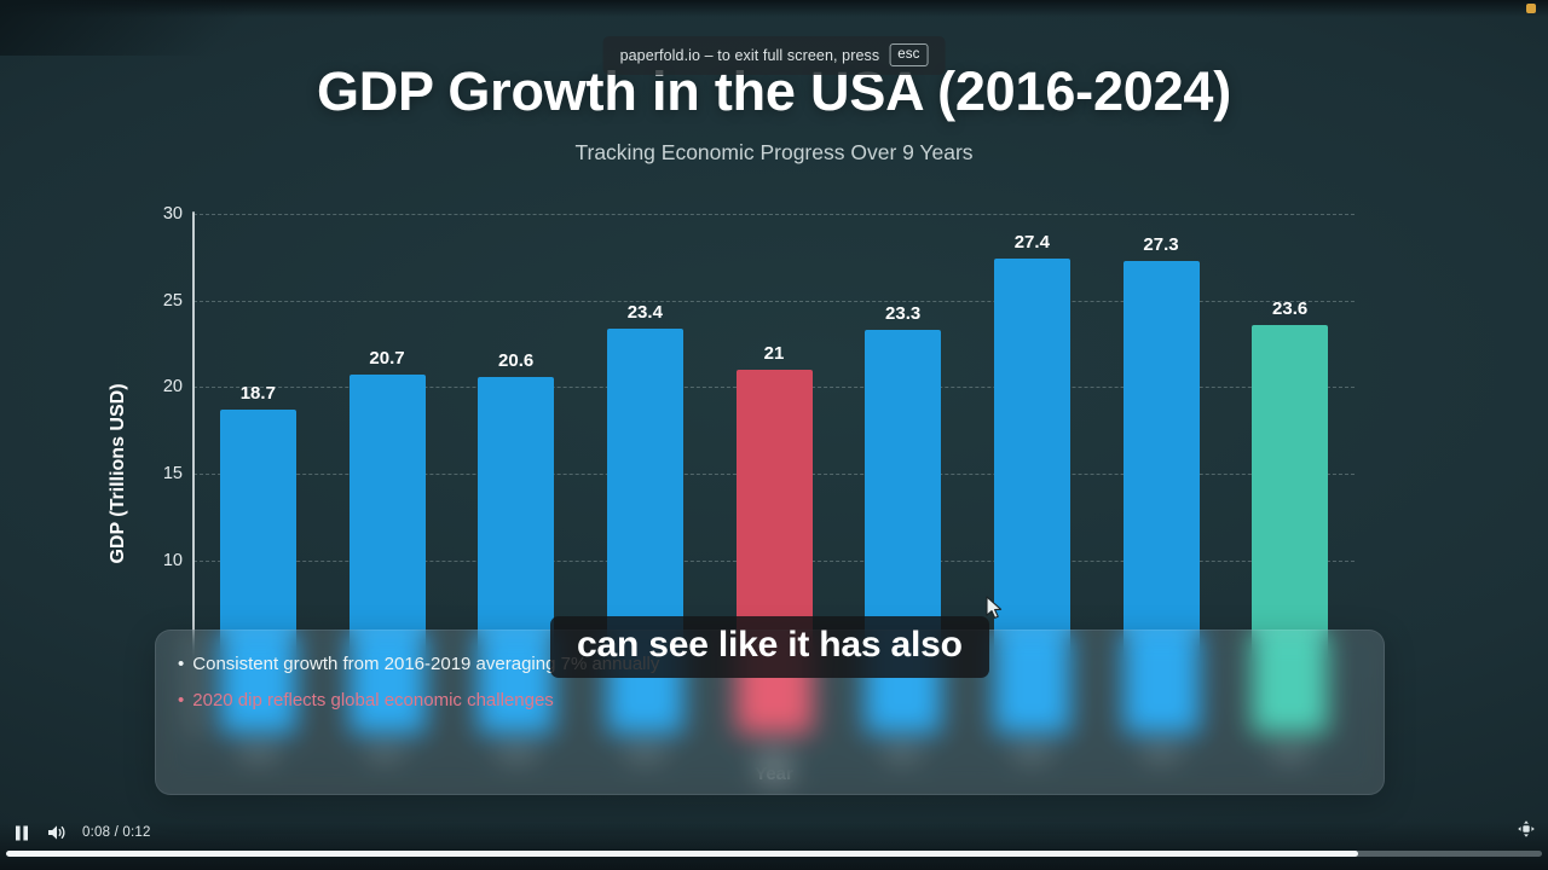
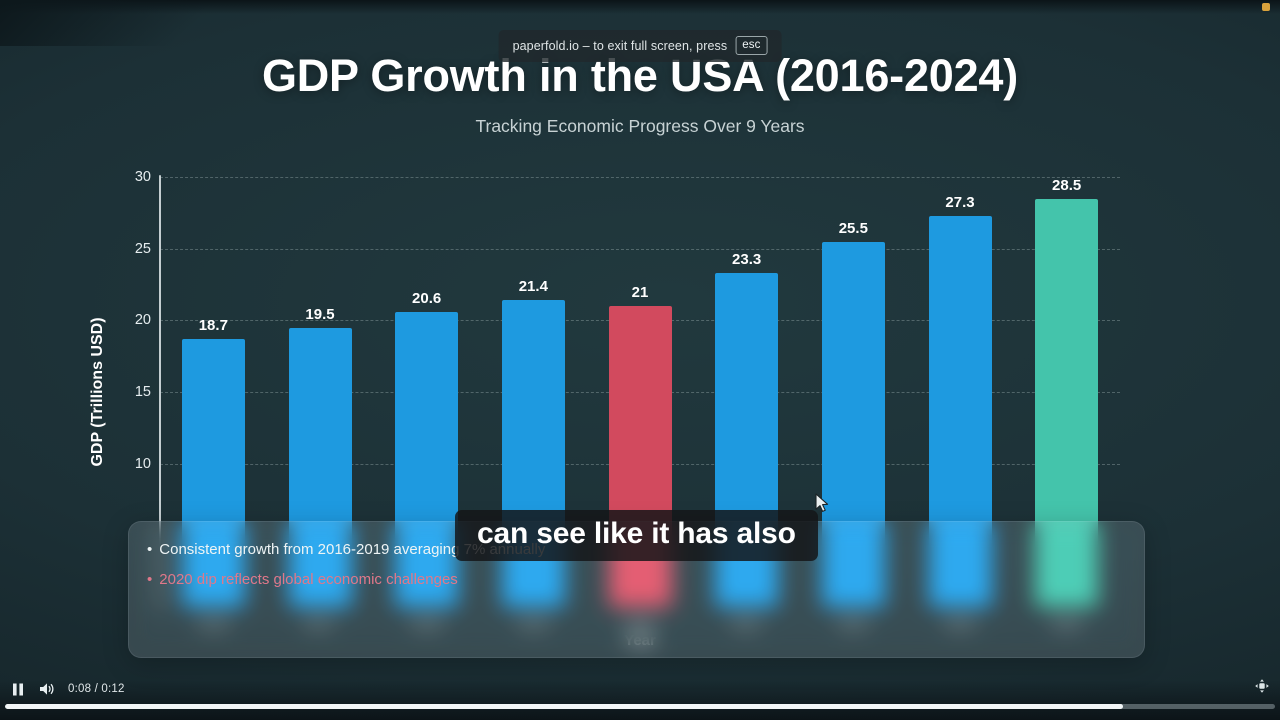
2017: 20.7 -> 19.5
2019: 23.4 -> 21.4
2022: 27.4 -> 25.5
2024: 23.6 -> 28.5
